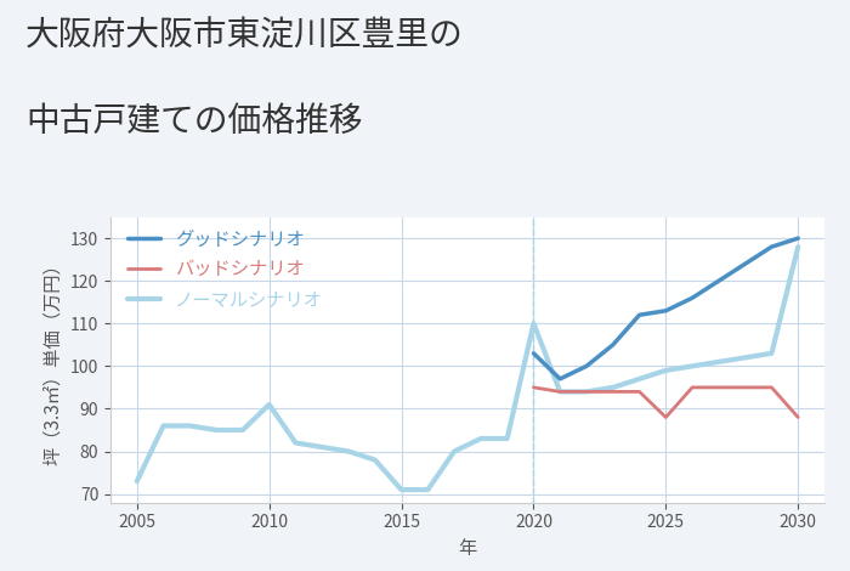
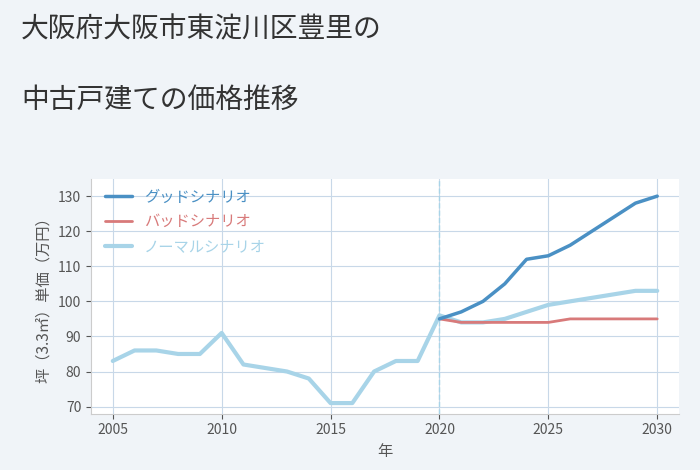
ノーマルシナリオ/2005: 73 -> 83
ノーマルシナリオ/2020: 110 -> 96
グッドシナリオ/2020: 103 -> 95
バッドシナリオ/2025: 88 -> 94
ノーマルシナリオ/2030: 128 -> 103
バッドシナリオ/2030: 88 -> 95
